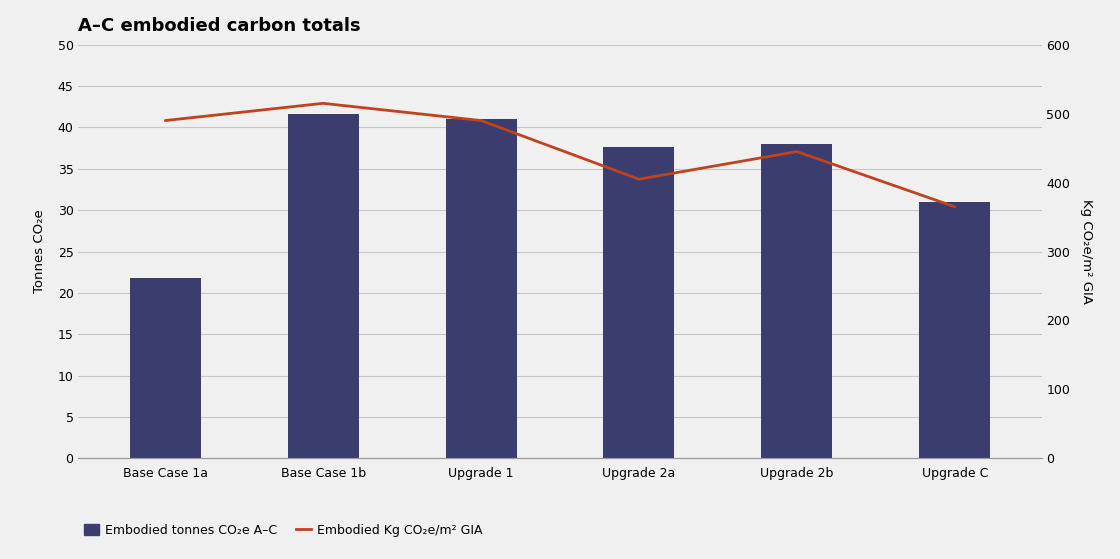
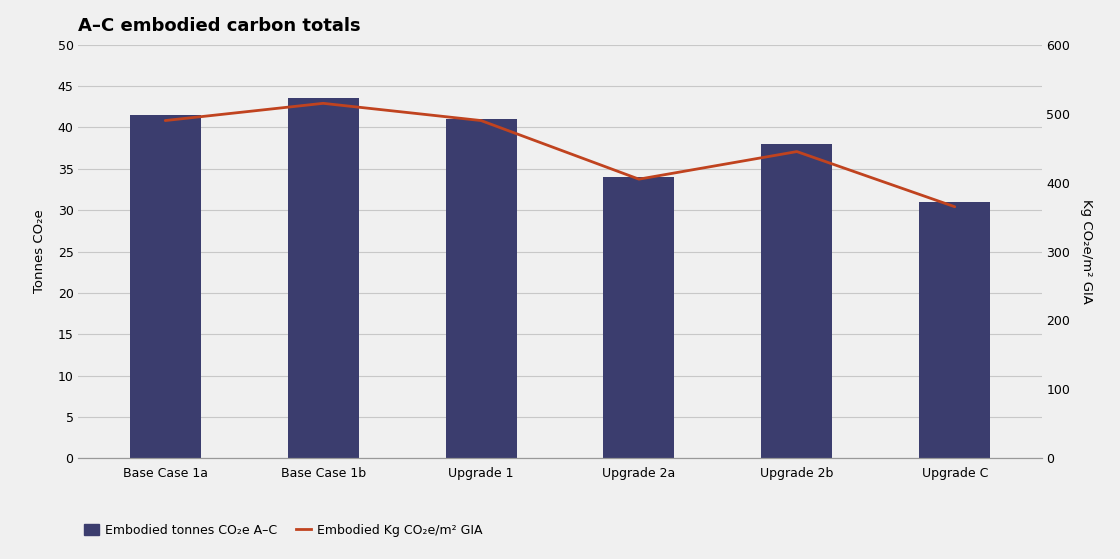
Embodied tonnes CO₂e A–C/Base Case 1a: 21.8 -> 41.5
Embodied tonnes CO₂e A–C/Base Case 1b: 41.6 -> 43.5
Embodied tonnes CO₂e A–C/Upgrade 2a: 37.6 -> 34.0
